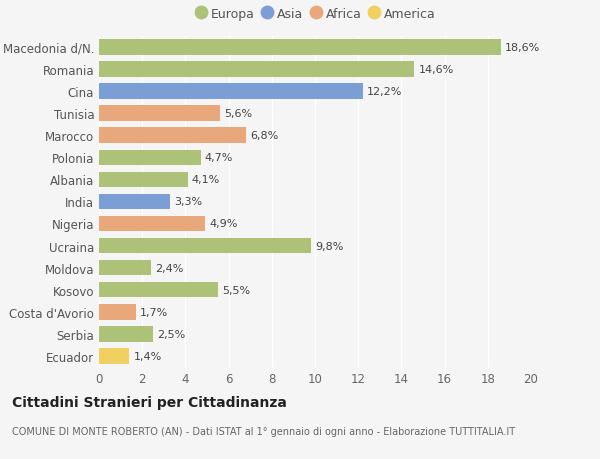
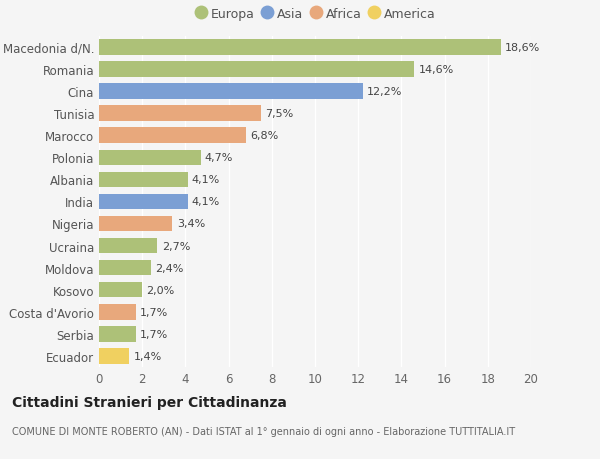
Tunisia: 5,6% -> 7,5%
India: 3,3% -> 4,1%
Nigeria: 4,9% -> 3,4%
Ucraina: 9,8% -> 2,7%
Kosovo: 5,5% -> 2,0%
Serbia: 2,5% -> 1,7%
